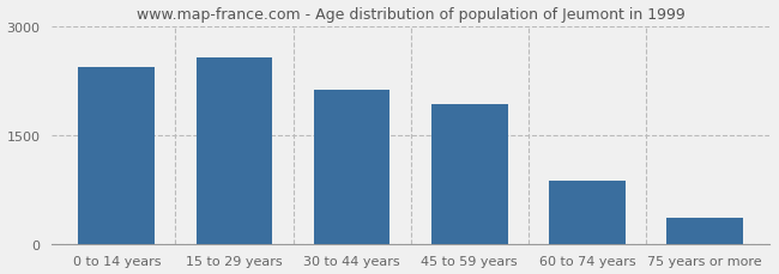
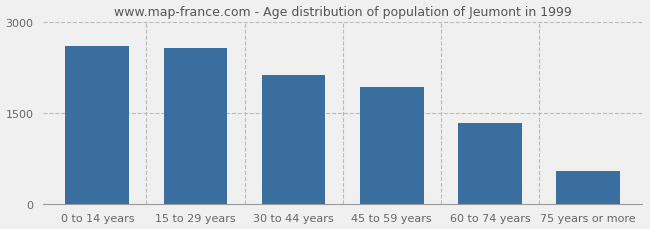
0 to 14 years: 2440 -> 2590
60 to 74 years: 880 -> 1340
75 years or more: 360 -> 540
